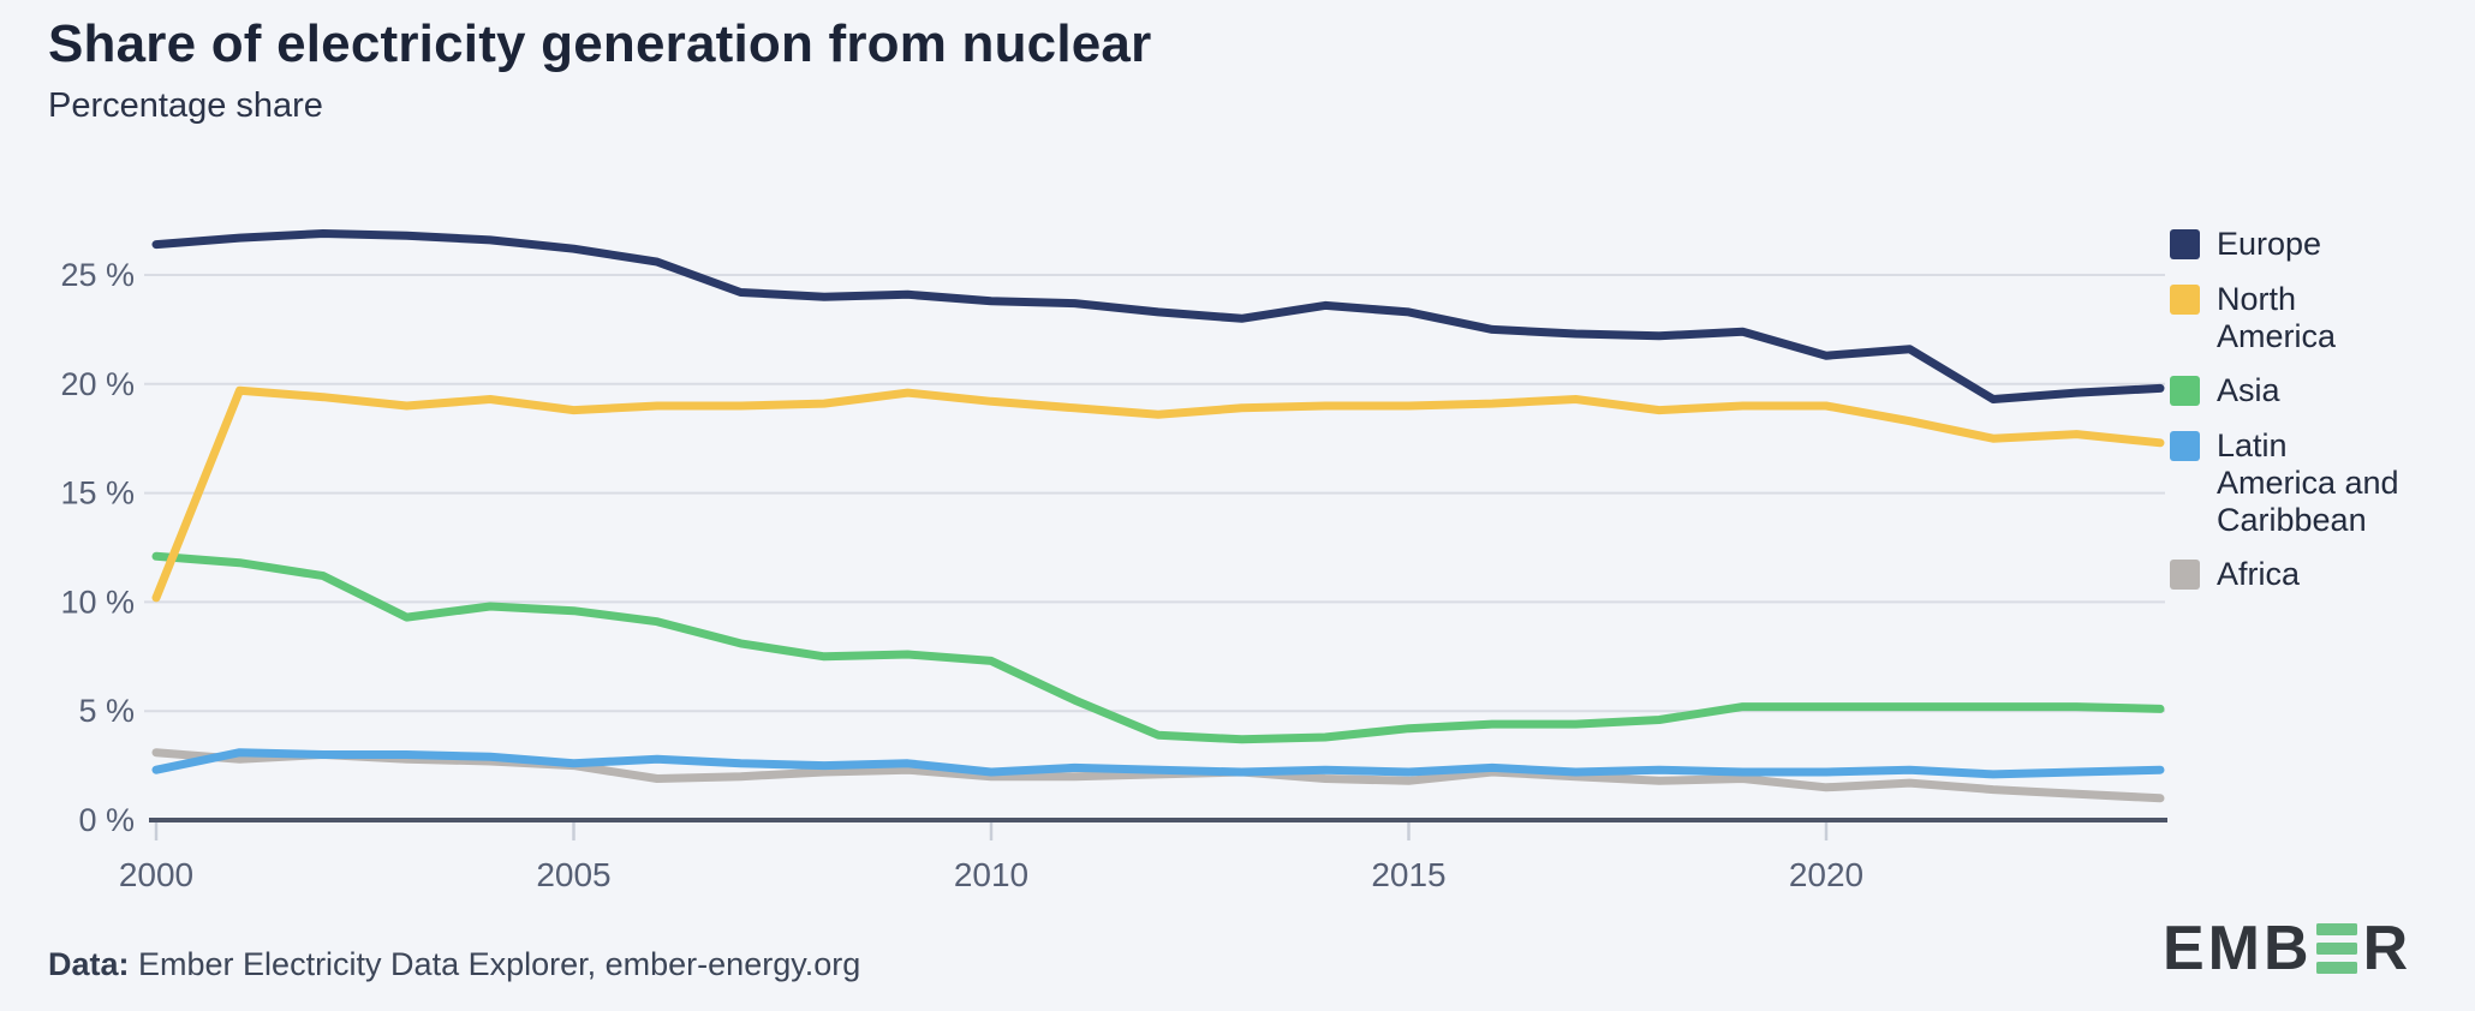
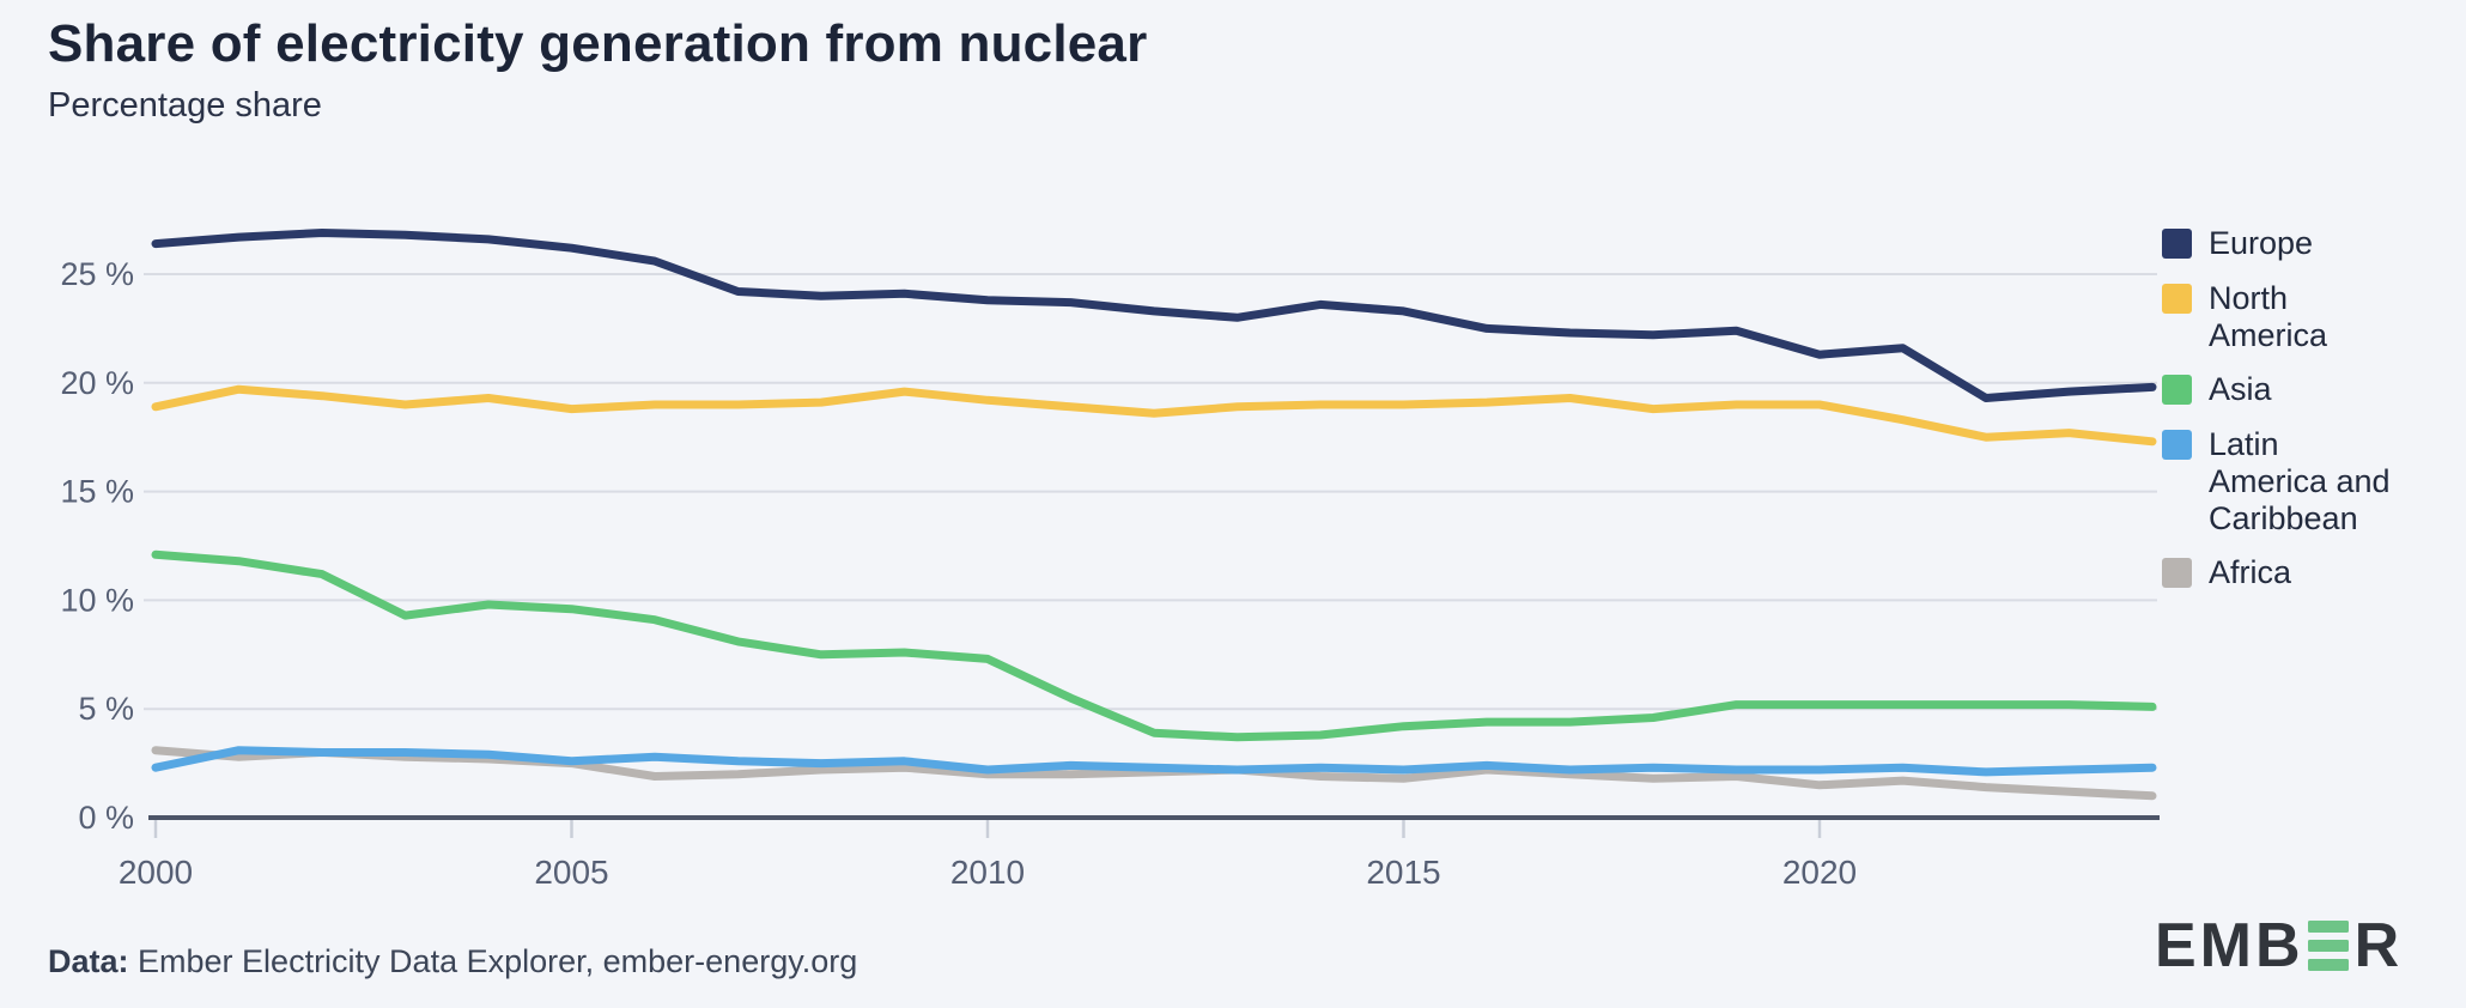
North America/2000: 10.2% -> 18.9%
